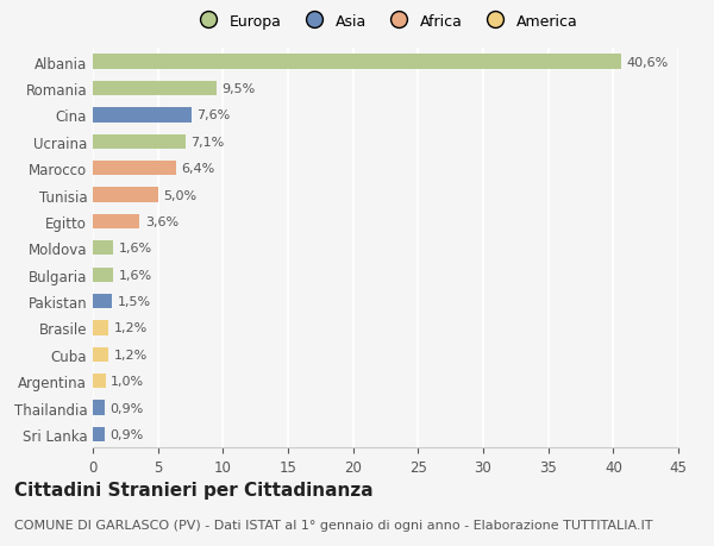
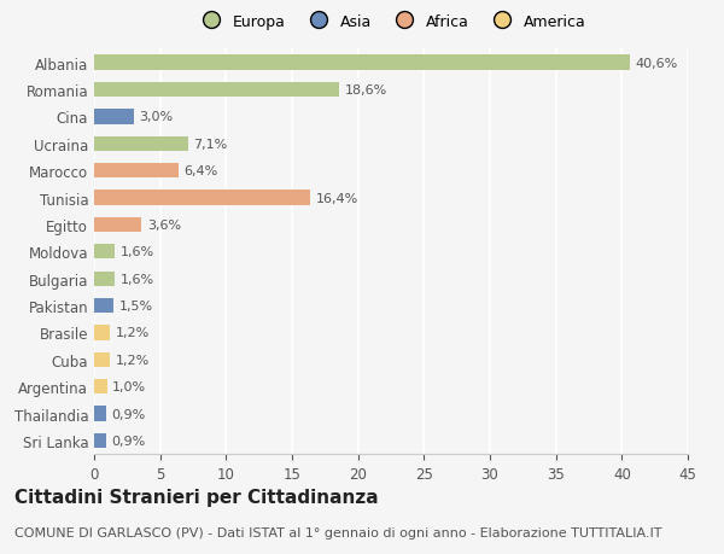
Romania: 9,5% -> 18,6%
Cina: 7,6% -> 3,0%
Tunisia: 5,0% -> 16,4%
